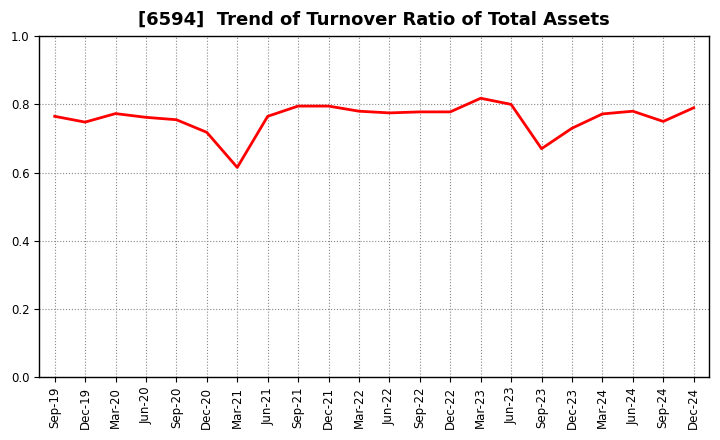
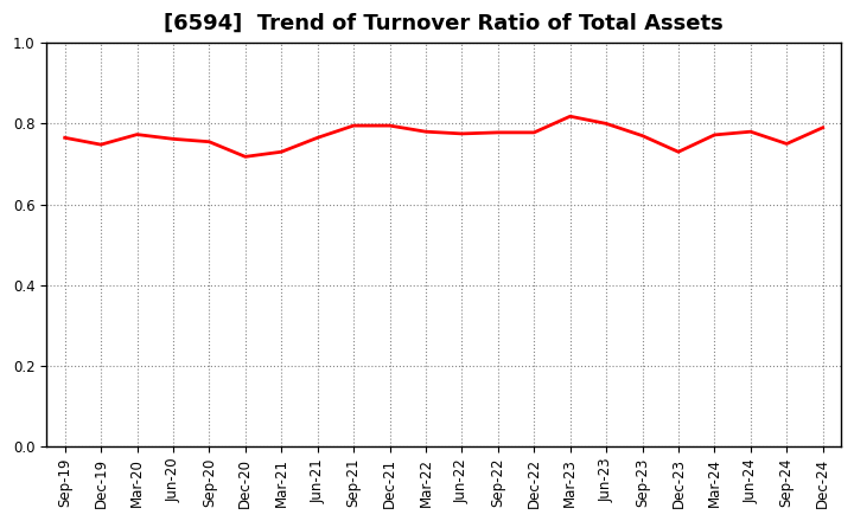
Mar-21: 0.615 -> 0.730
Sep-23: 0.670 -> 0.770
